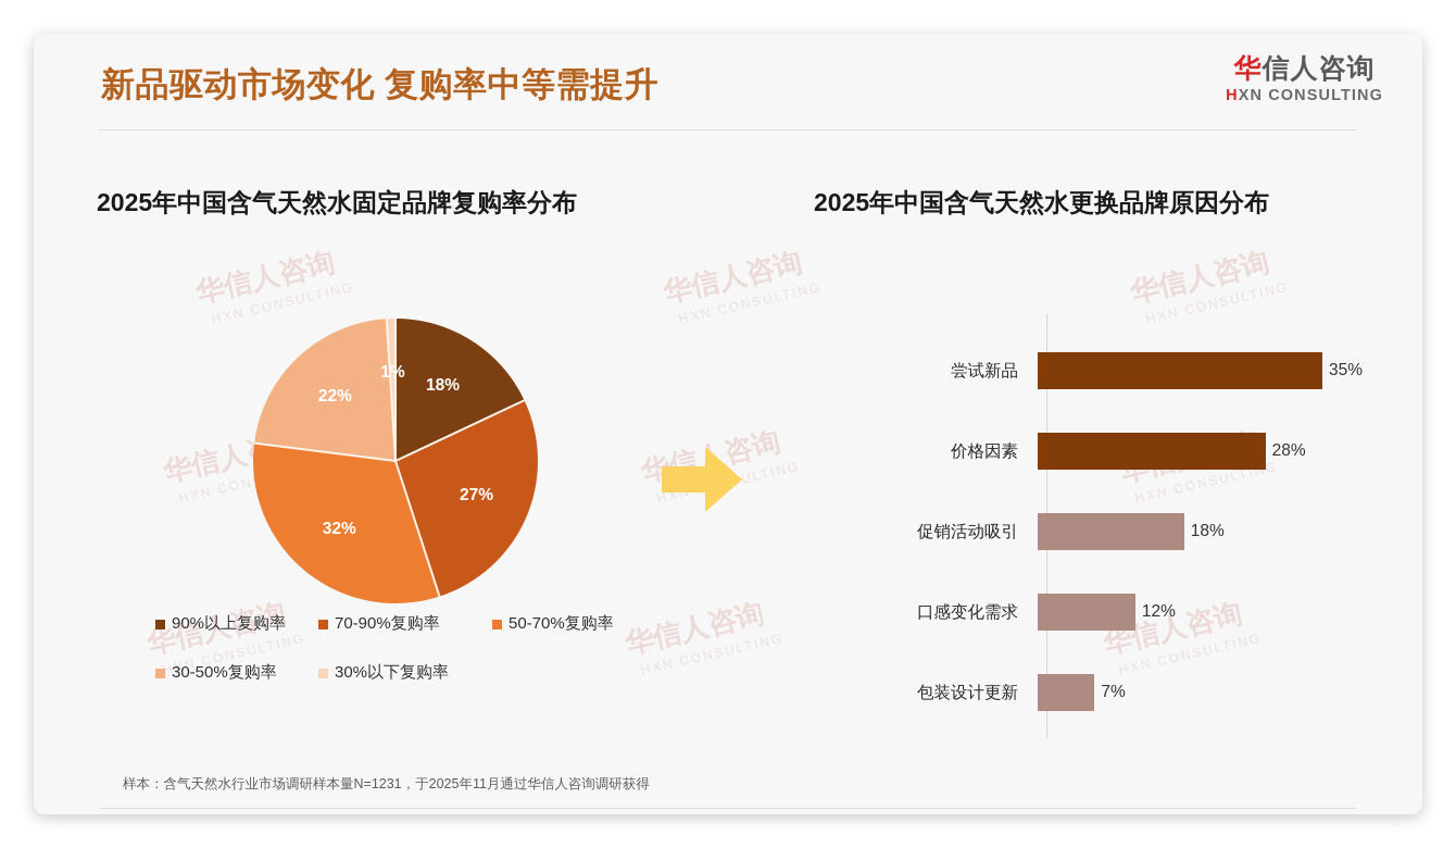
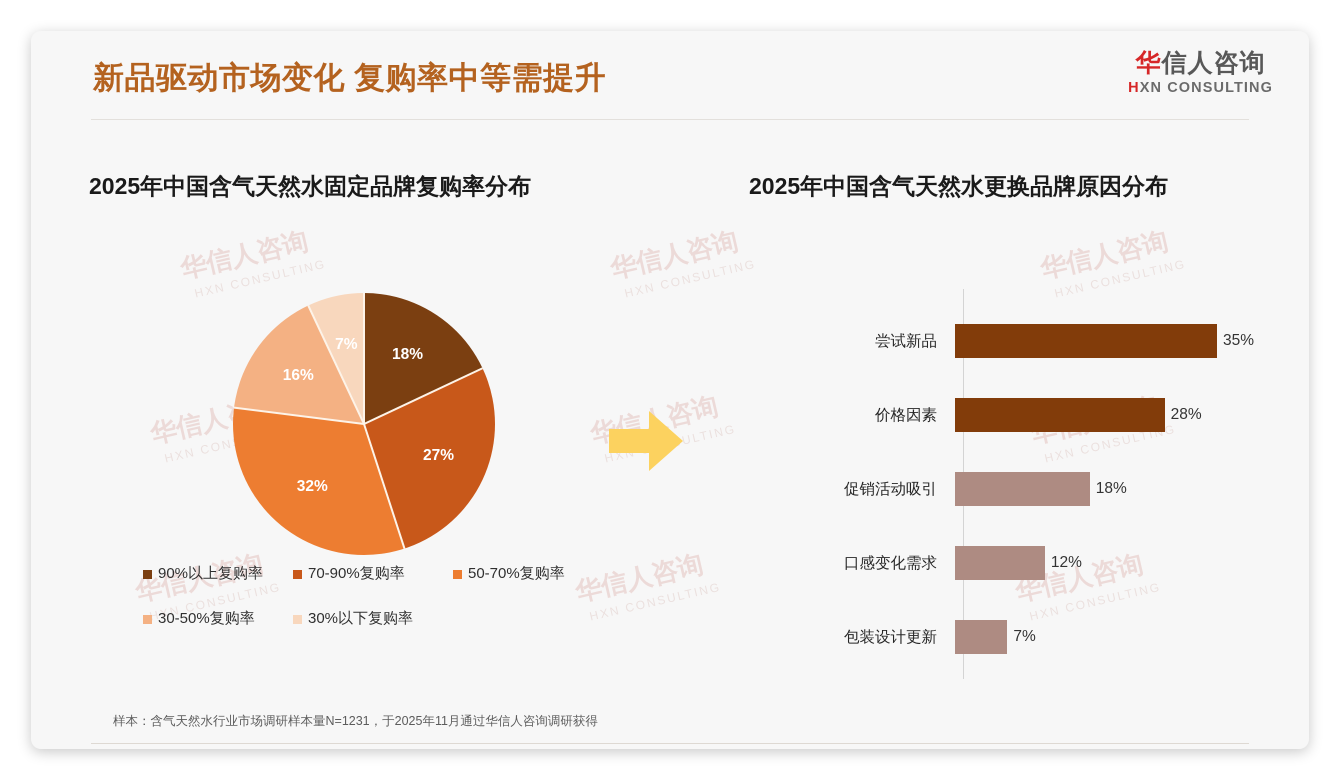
2025年中国含气天然水固定品牌复购率分布/30-50%复购率: 22% -> 16%
2025年中国含气天然水固定品牌复购率分布/30%以下复购率: 1% -> 7%
